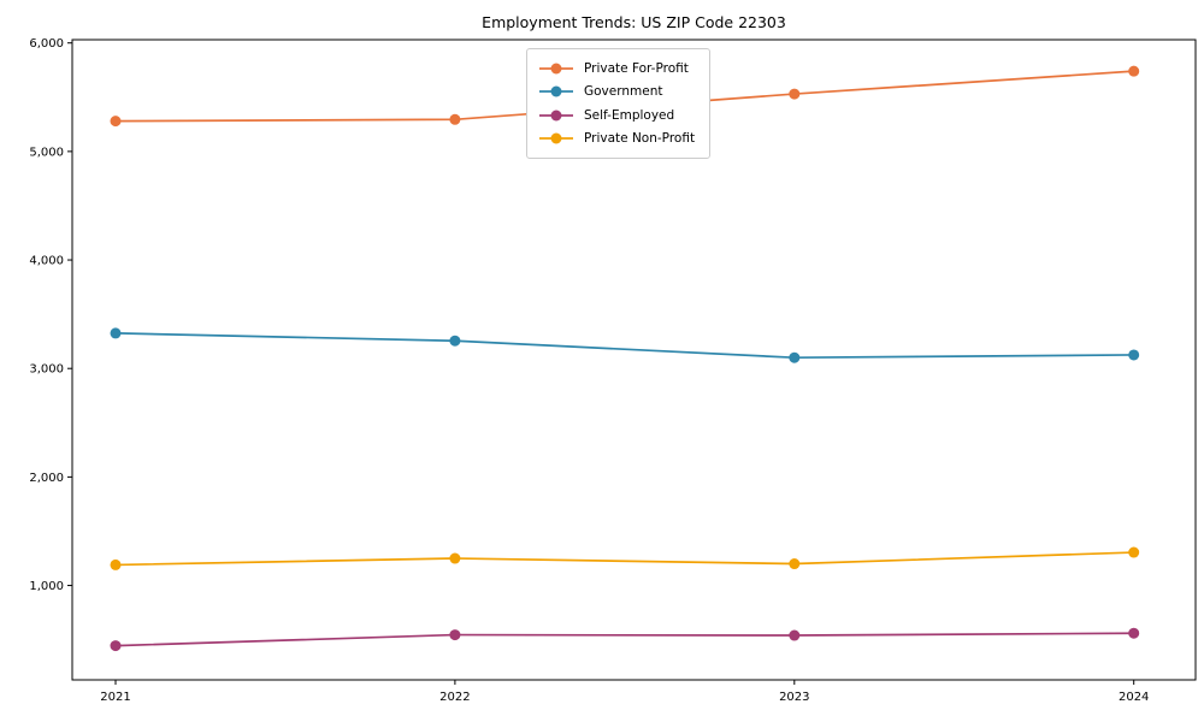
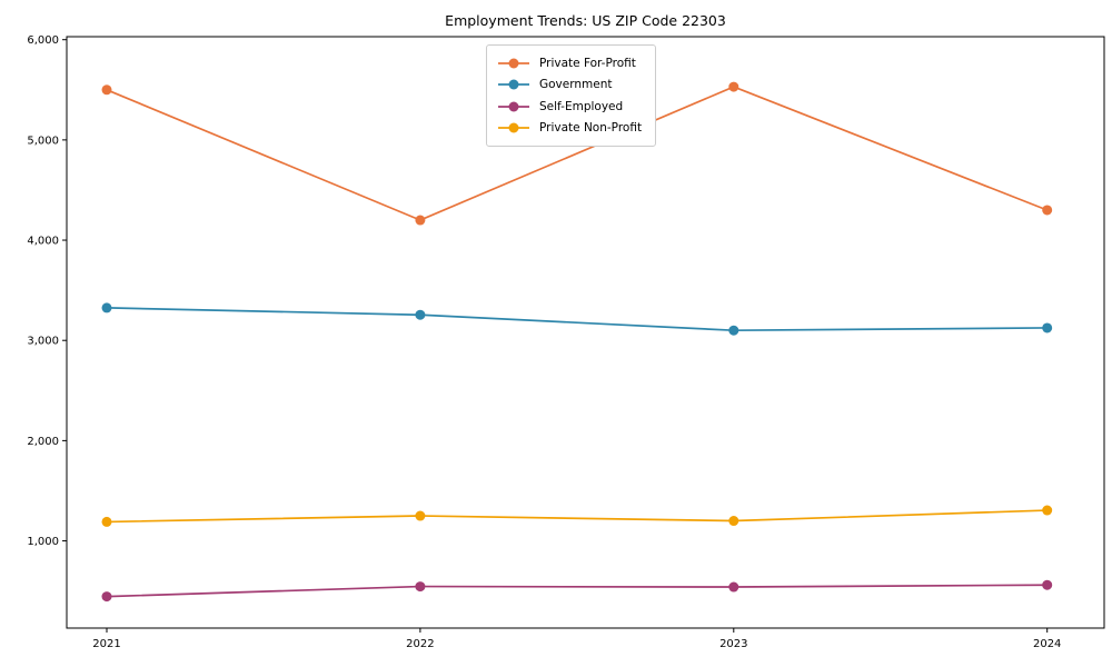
Private For-Profit/2021: 5300 -> 5500
Private For-Profit/2022: 5300 -> 4200
Private For-Profit/2024: 5700 -> 4300
